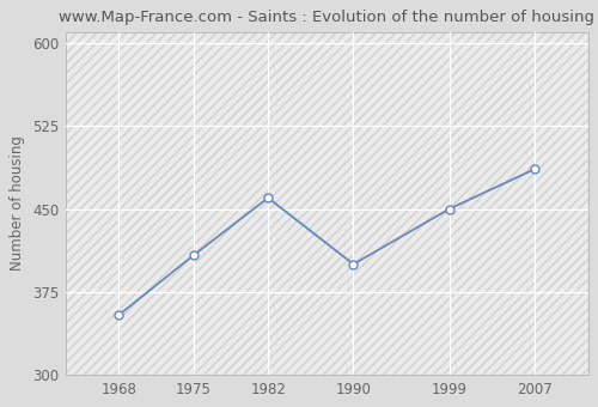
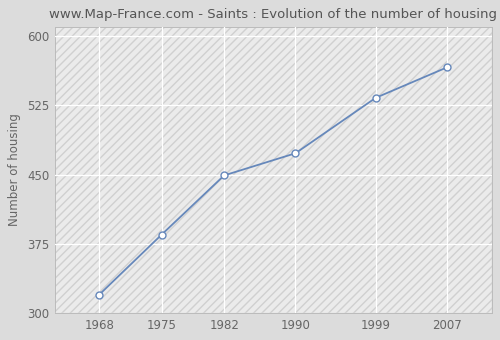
1968: 354 -> 320
1975: 408 -> 385
1982: 460 -> 449
1990: 400 -> 473
1999: 450 -> 533
2007: 486 -> 566
